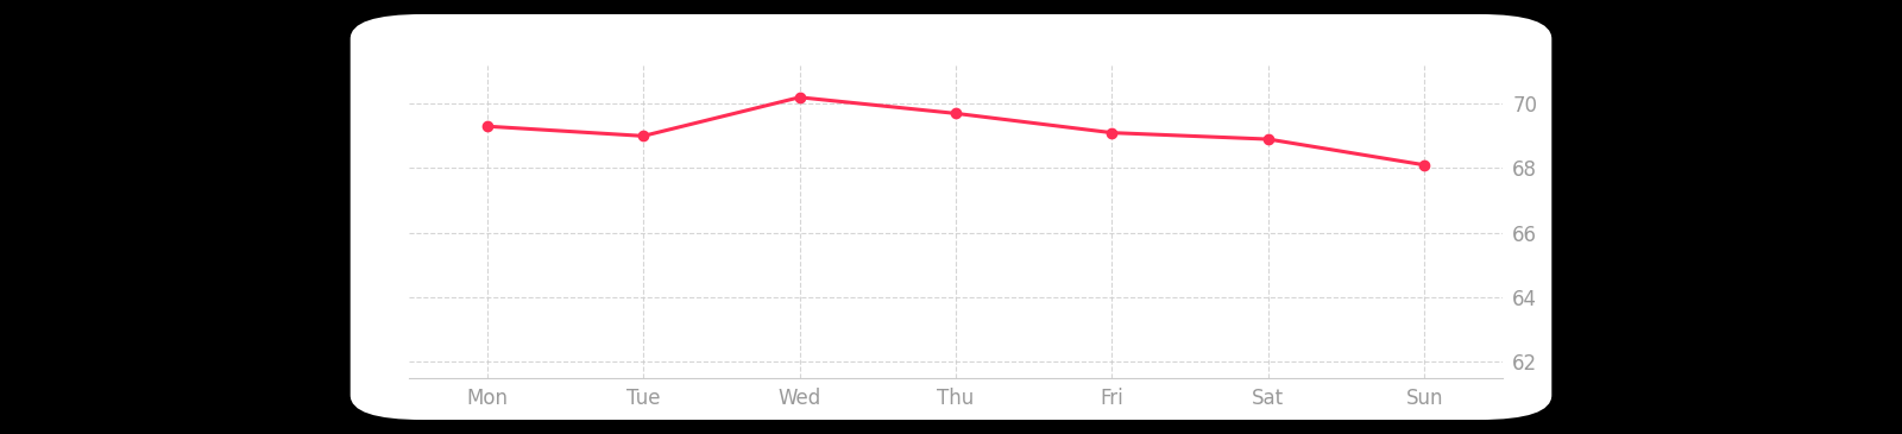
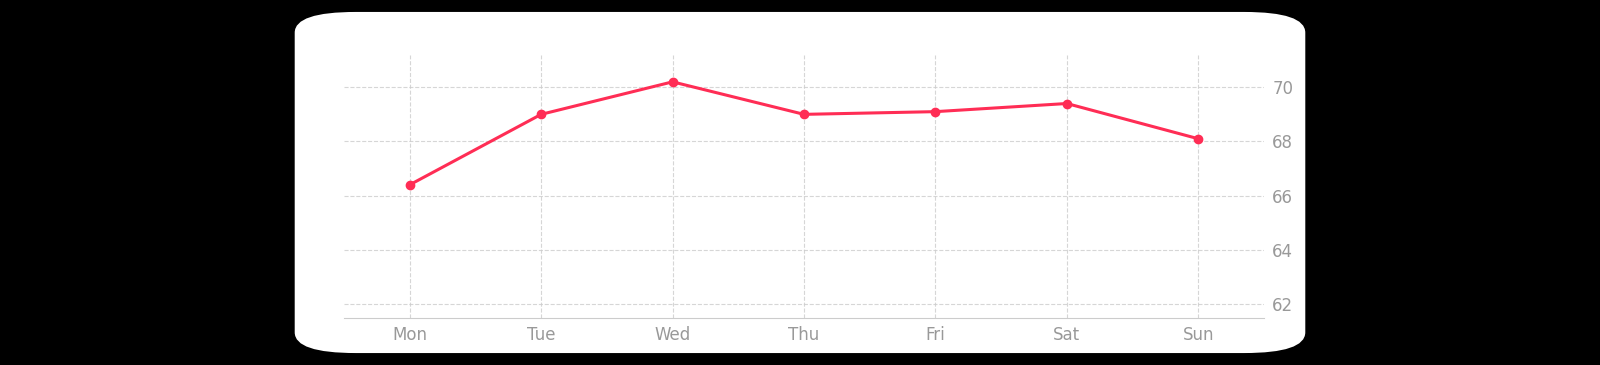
Mon: 69.3 -> 66.4
Thu: 69.7 -> 69.0
Sat: 68.9 -> 69.4
